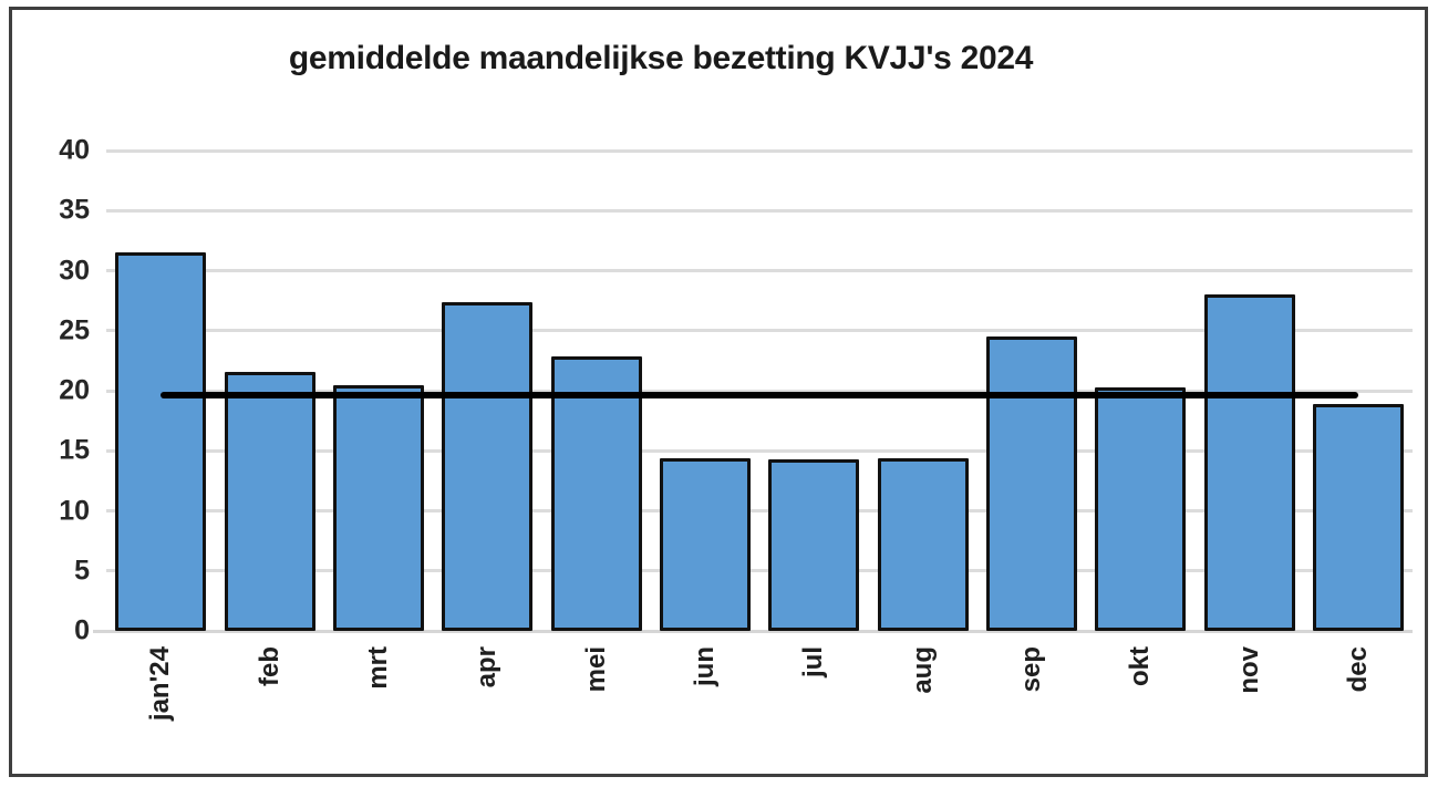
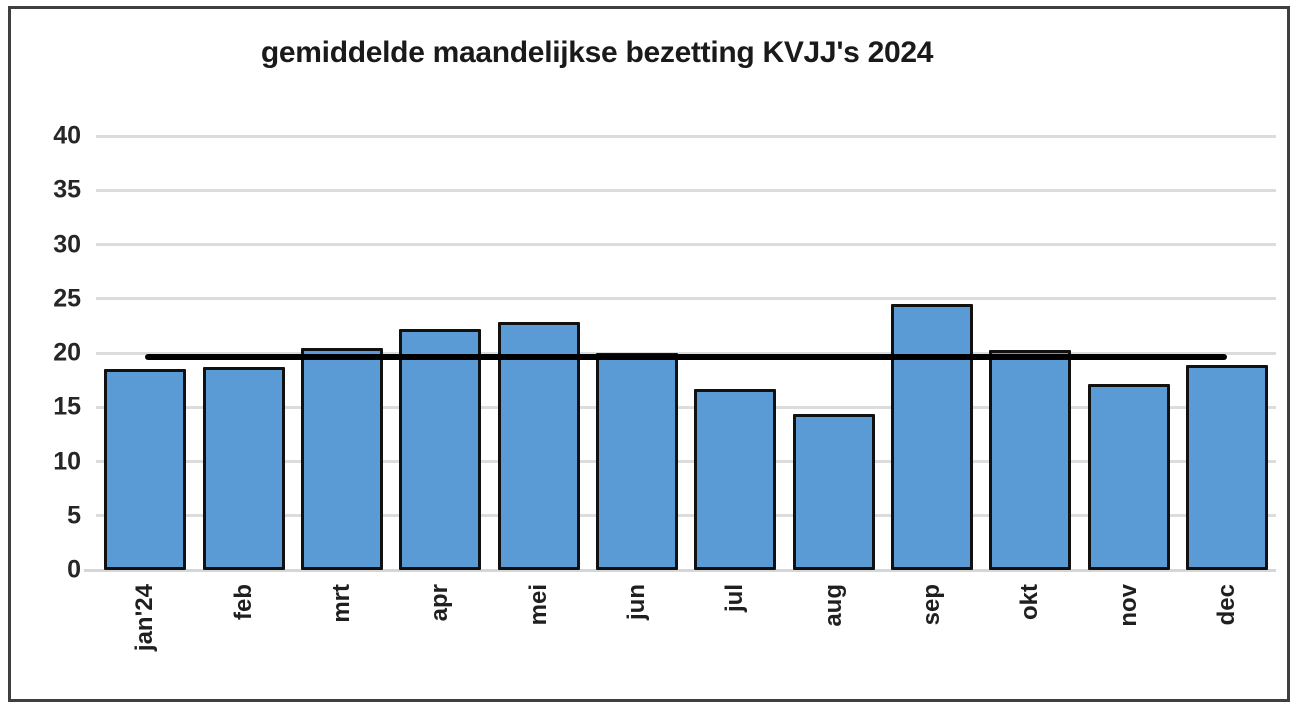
jan'24: 31.5 -> 18.5
feb: 21.6 -> 18.7
apr: 27.4 -> 22.2
jun: 14.4 -> 20.0
jul: 14.3 -> 16.7
nov: 28.0 -> 17.1
